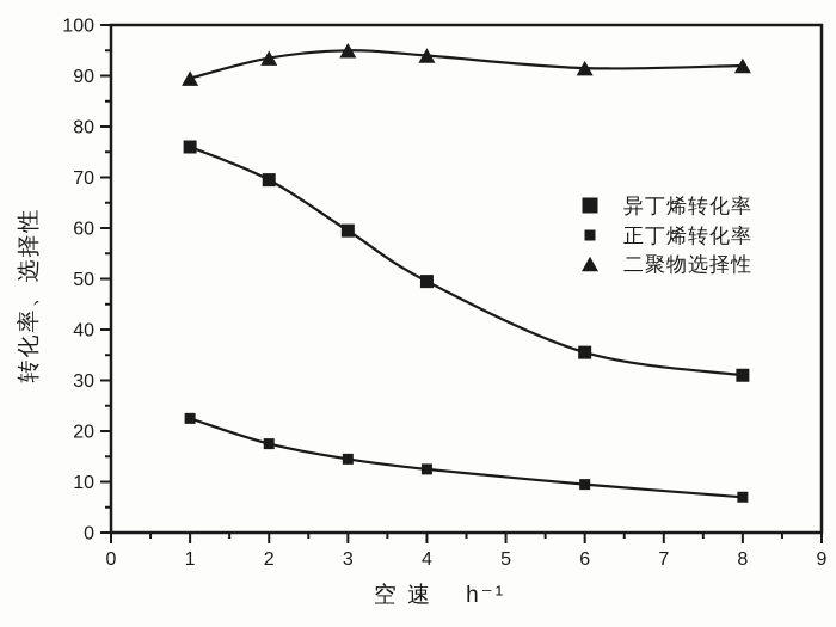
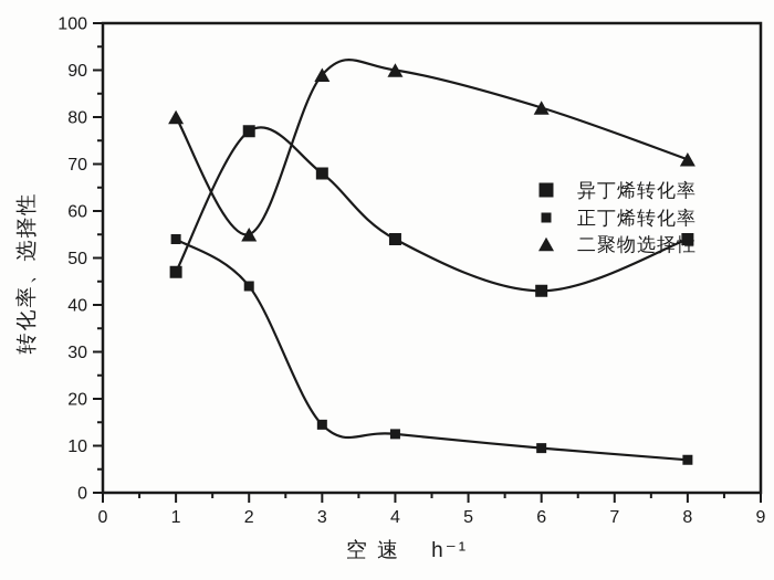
异丁烯转化率/1: 76 -> 47
正丁烯转化率/1: 22 -> 54
二聚物选择性/1: 90 -> 80
异丁烯转化率/2: 70 -> 77
正丁烯转化率/2: 18 -> 44
二聚物选择性/2: 94 -> 55
异丁烯转化率/3: 60 -> 68
二聚物选择性/3: 95 -> 89
异丁烯转化率/4: 50 -> 54
二聚物选择性/4: 94 -> 90
异丁烯转化率/6: 36 -> 43
二聚物选择性/6: 92 -> 82
异丁烯转化率/8: 31 -> 54
二聚物选择性/8: 92 -> 71
